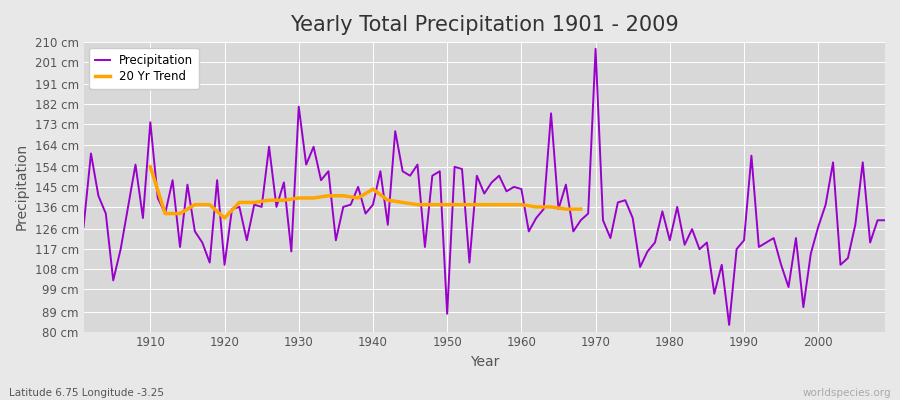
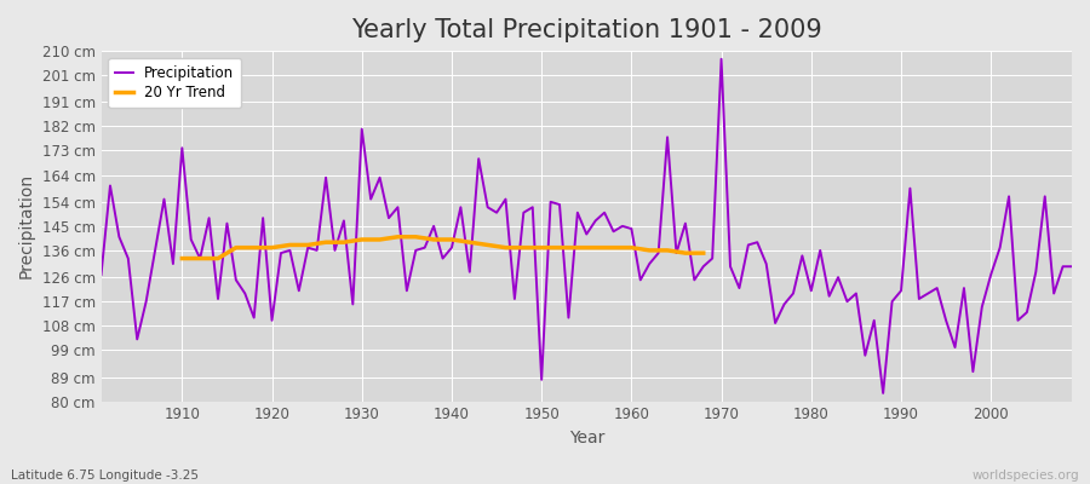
20 Yr Trend/1910: 154 cm -> 133 cm
20 Yr Trend/1920: 131 cm -> 137 cm
20 Yr Trend/1940: 144 cm -> 140 cm
